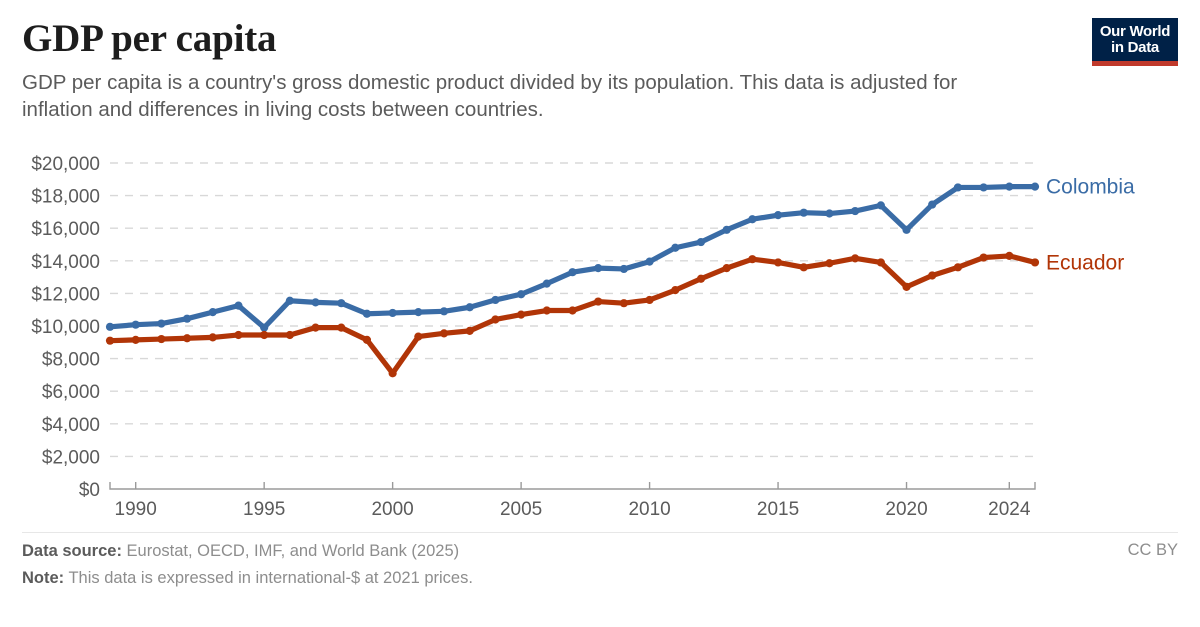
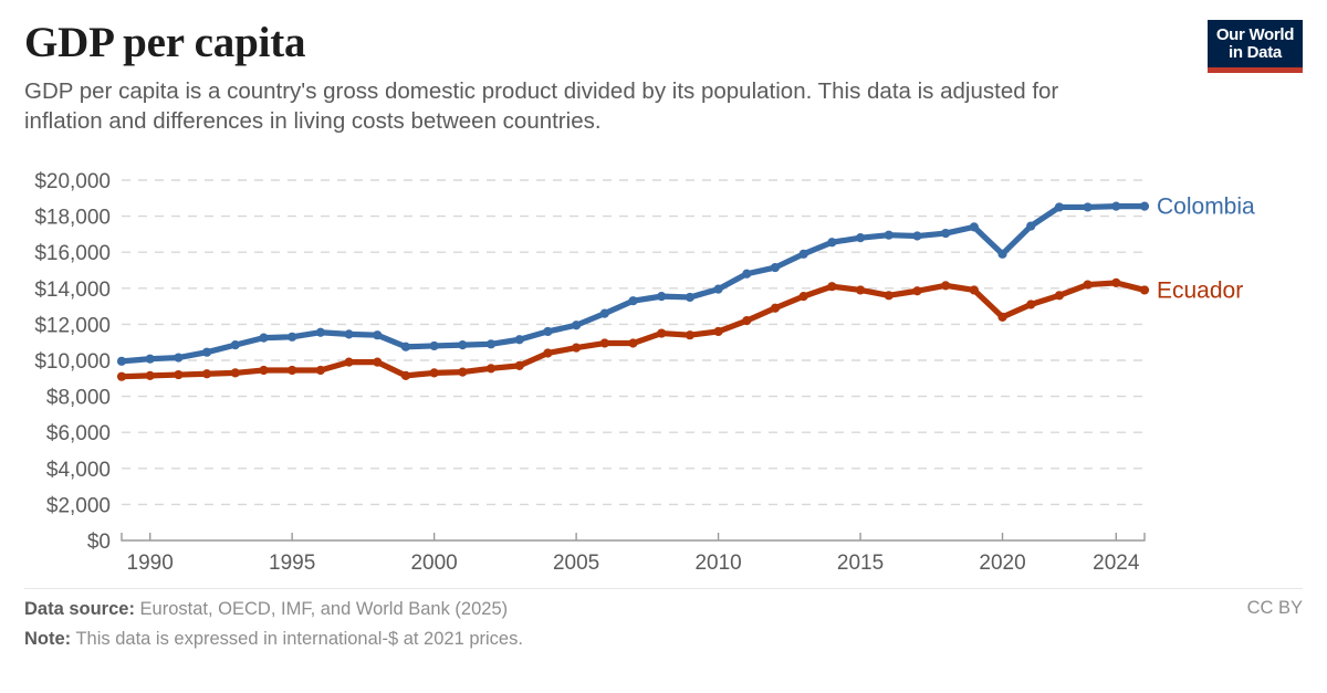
Colombia/1995: $9900 -> $11300
Ecuador/2000: $7100 -> $9300
